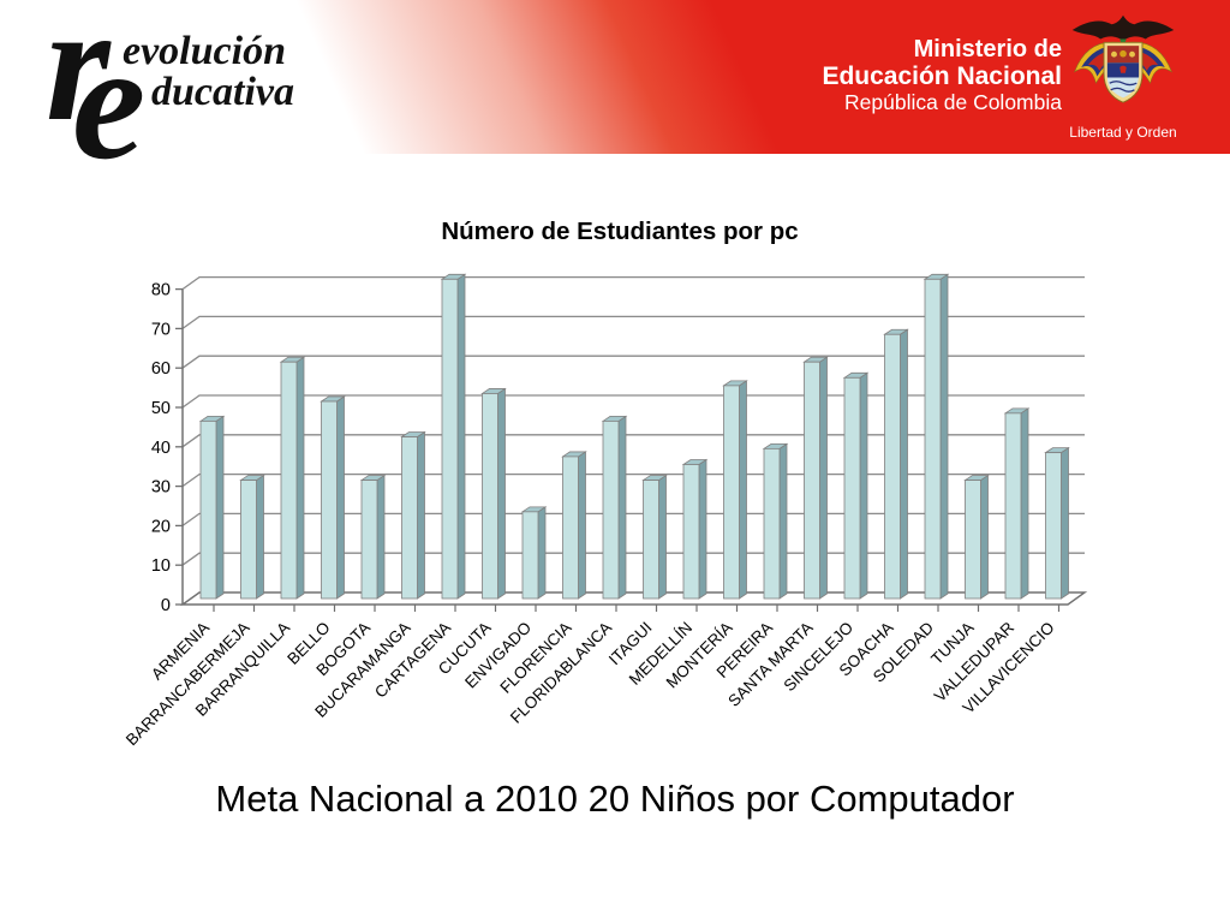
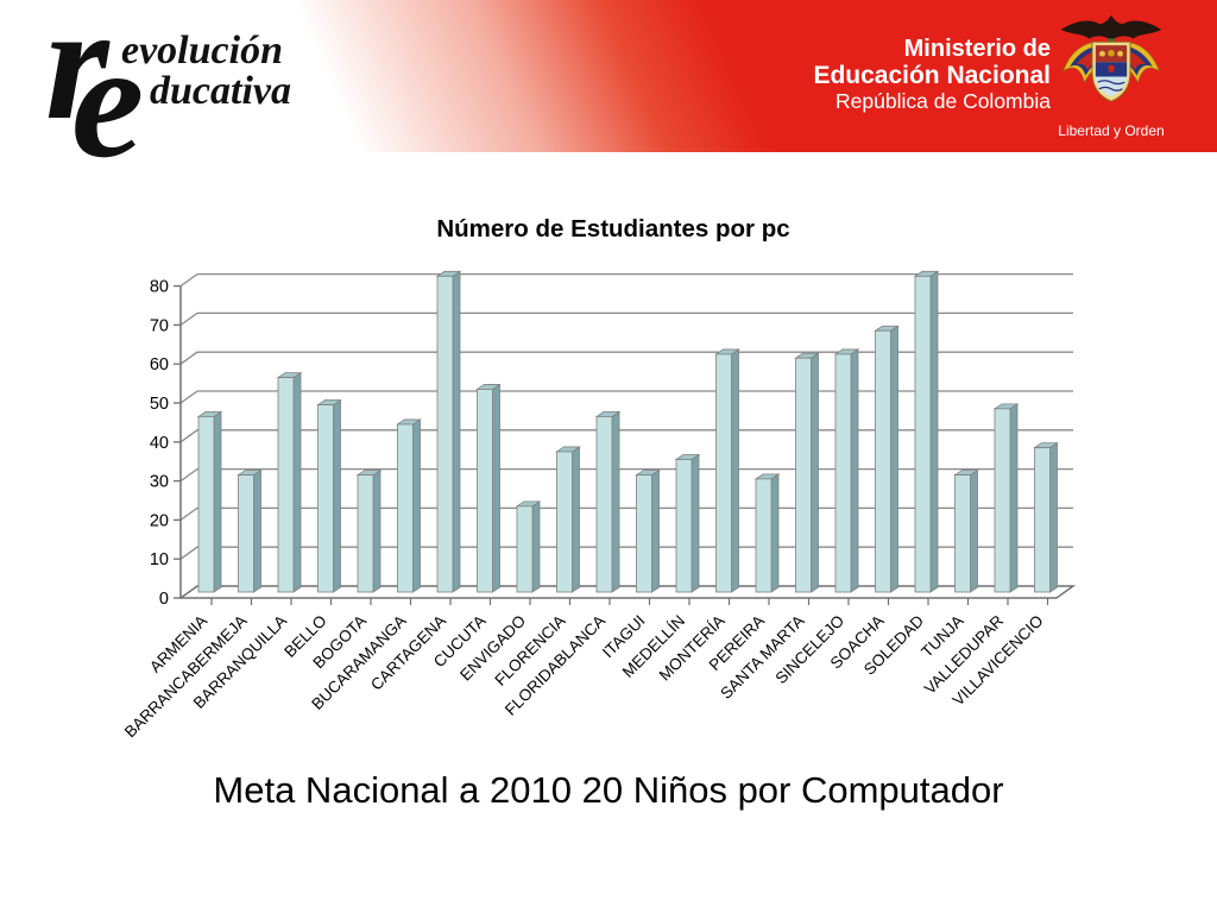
BARRANQUILLA: 60 -> 55
BELLO: 50 -> 48
BUCARAMANGA: 41 -> 43
MONTERÍA: 54 -> 61
PEREIRA: 38 -> 29
SINCELEJO: 56 -> 61
